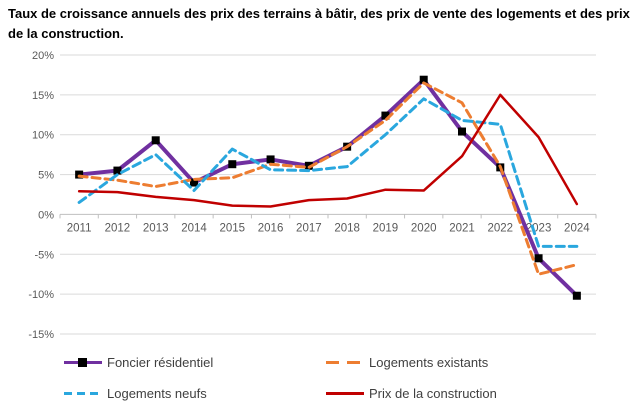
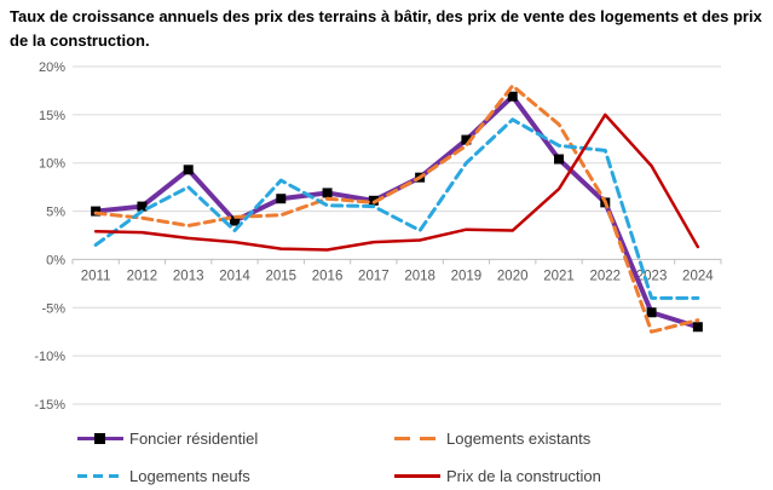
Logements neufs/2018: 6% -> 3%
Logements existants/2020: 16% -> 18%
Foncier résidentiel/2024: -10% -> -7%
